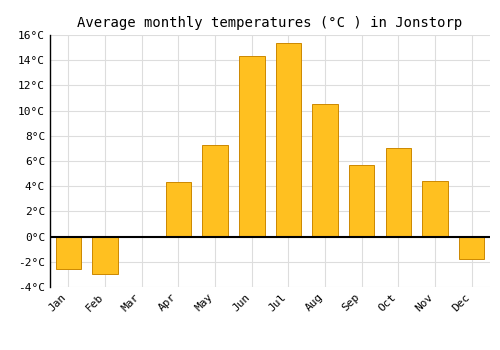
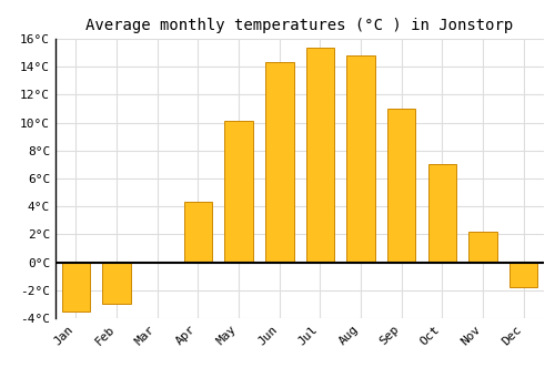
Jan: -2.6°C -> -3.5°C
May: 7.3°C -> 10.1°C
Aug: 10.5°C -> 14.8°C
Sep: 5.7°C -> 11.0°C
Nov: 4.4°C -> 2.2°C
